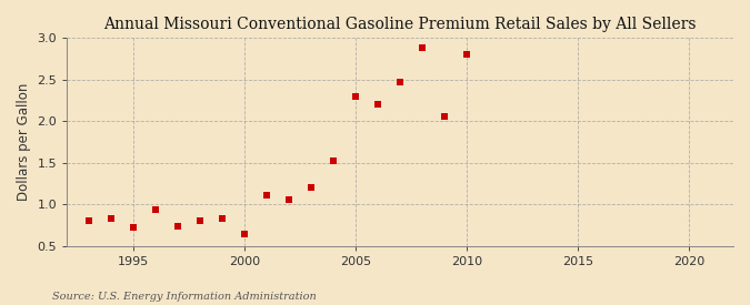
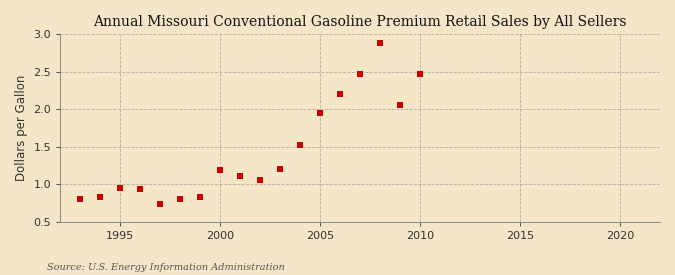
1995: 0.72 -> 0.95
2000: 0.64 -> 1.19
2005: 2.30 -> 1.95
2010: 2.80 -> 2.47
